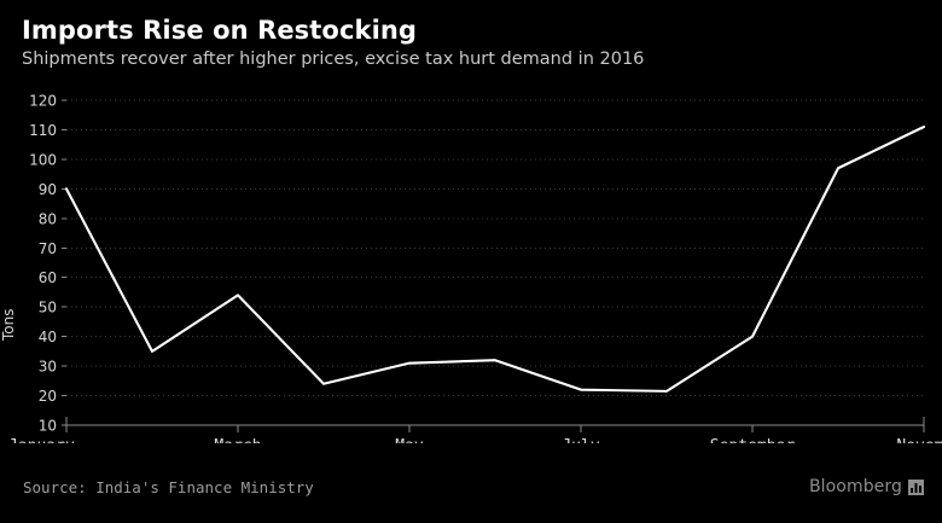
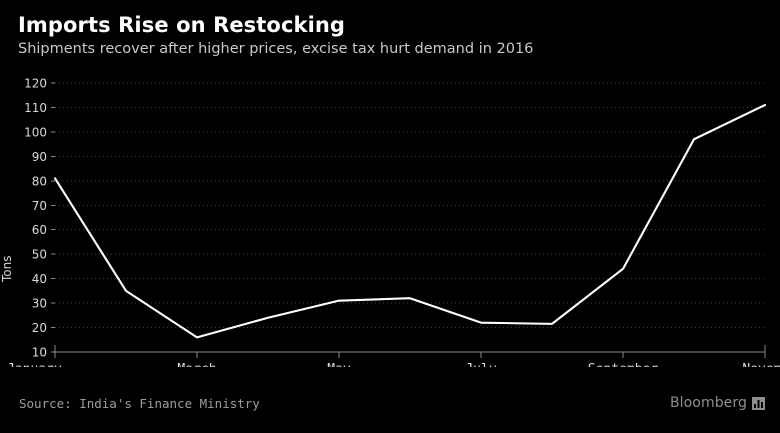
January: 90 -> 81
March: 54 -> 16
September: 40 -> 44
